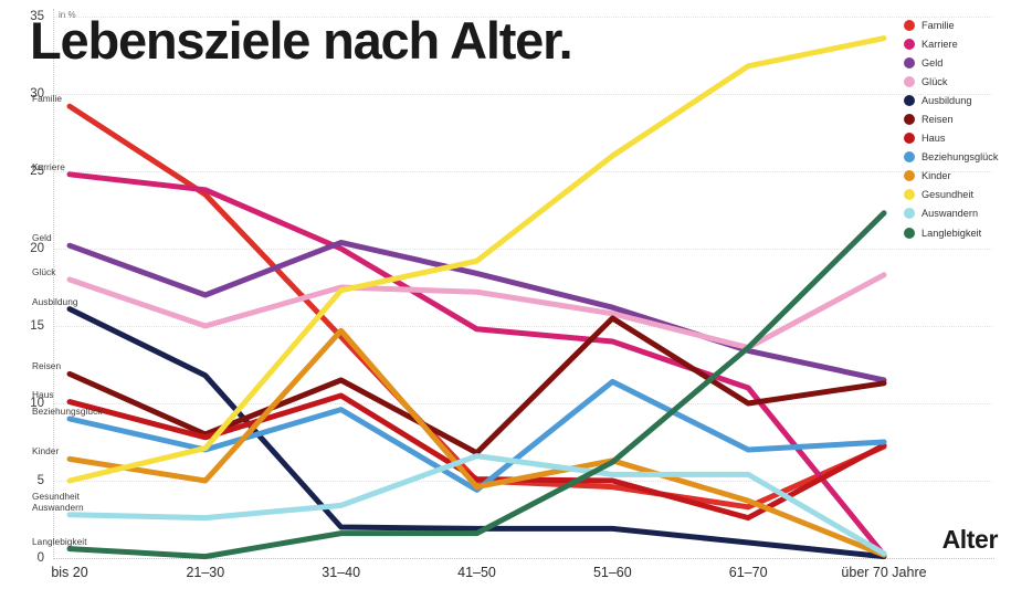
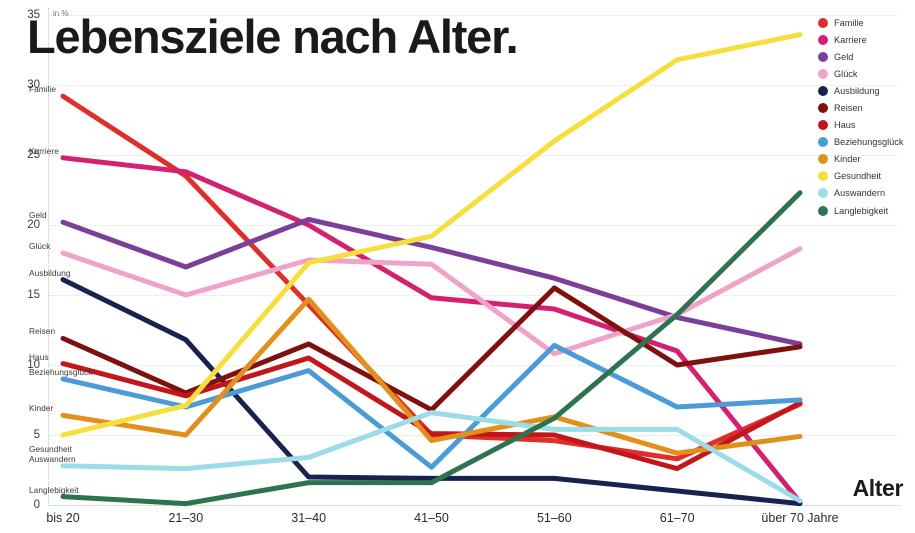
Beziehungsglück/41–50: 4.4 -> 2.7
Glück/51–60: 15.8 -> 10.8
Kinder/über 70 Jahre: 0.2 -> 4.9
